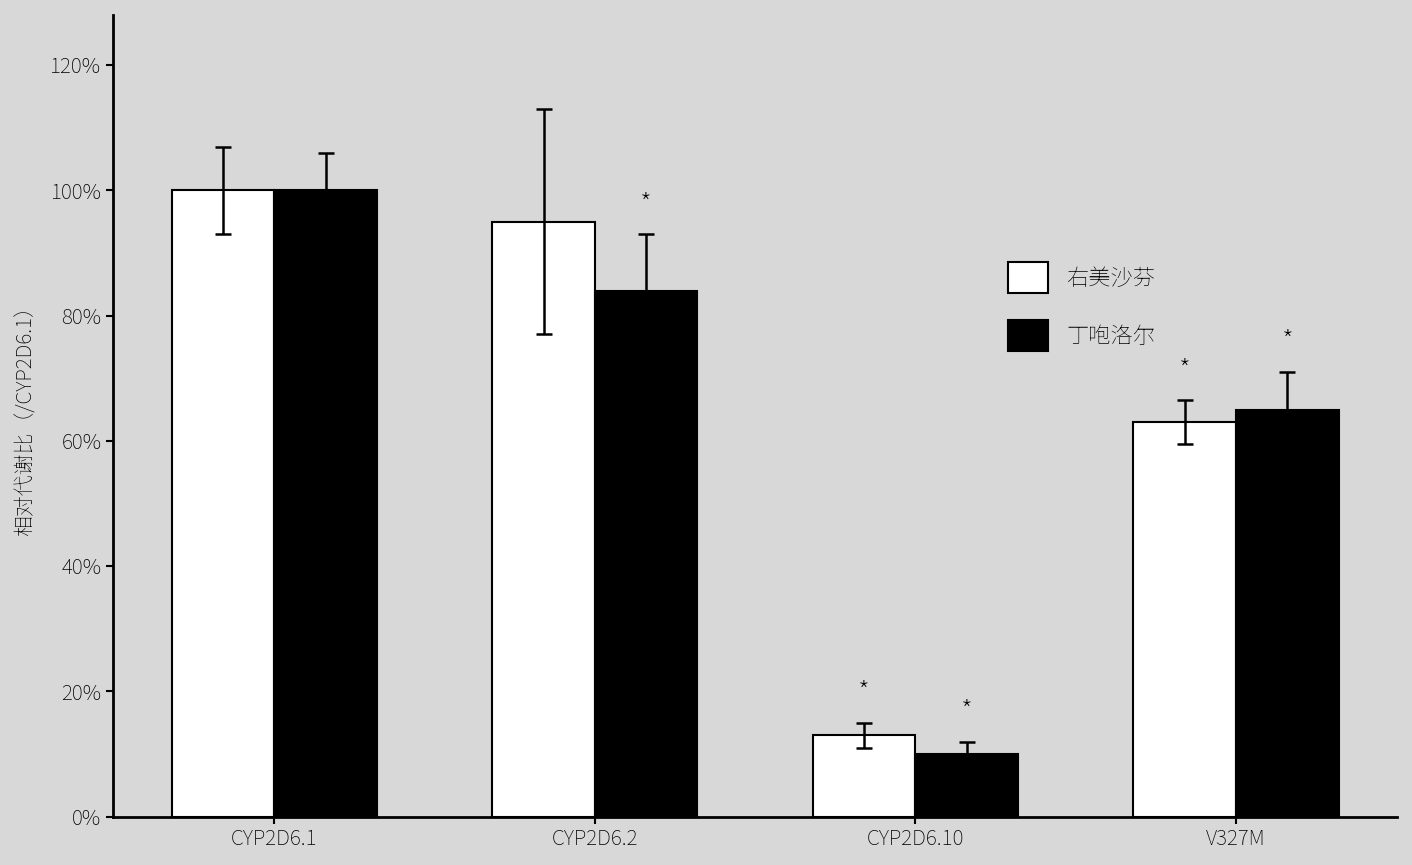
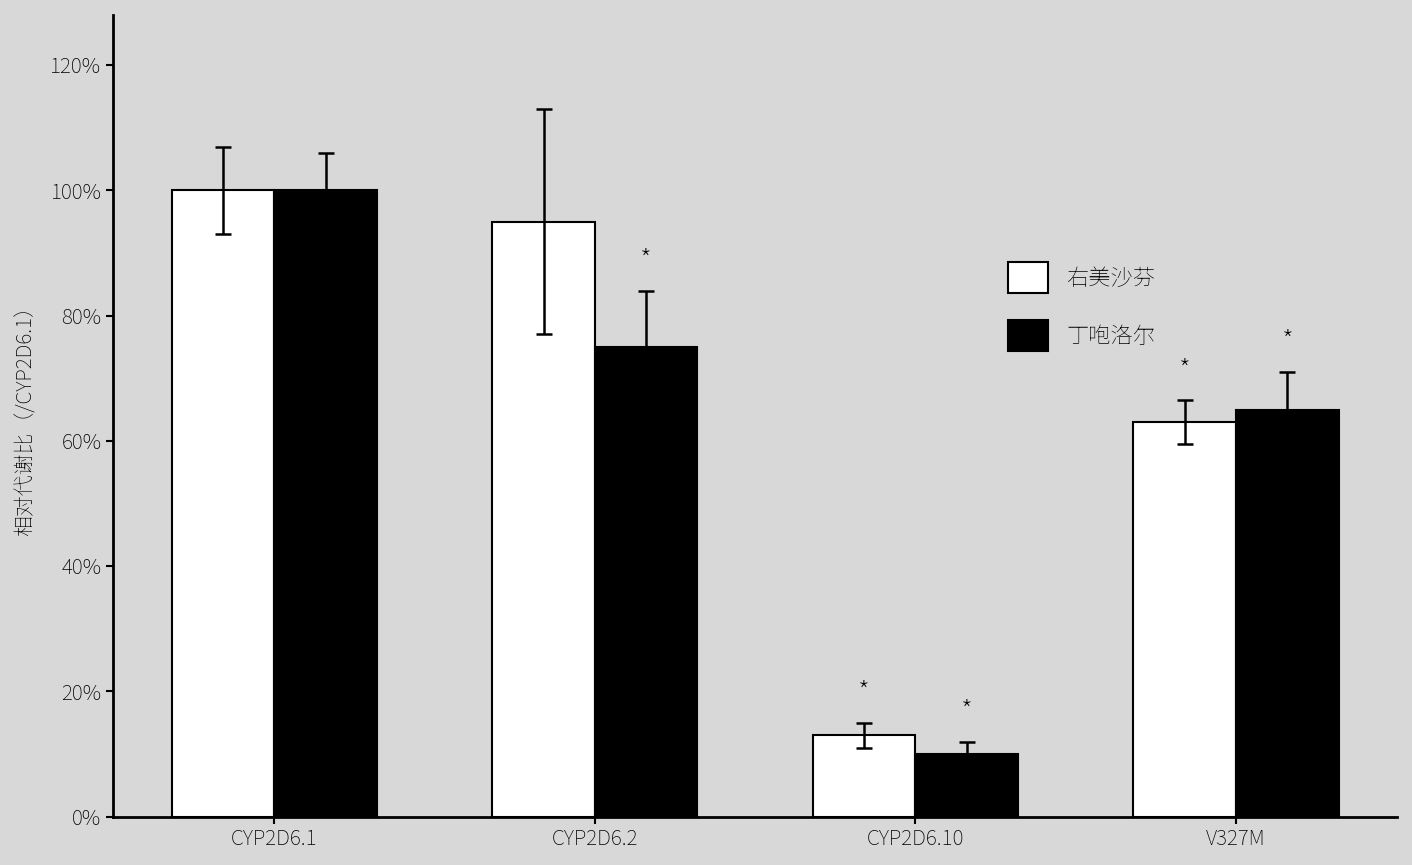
丁咆洛尔/CYP2D6.2: 84% -> 75%
